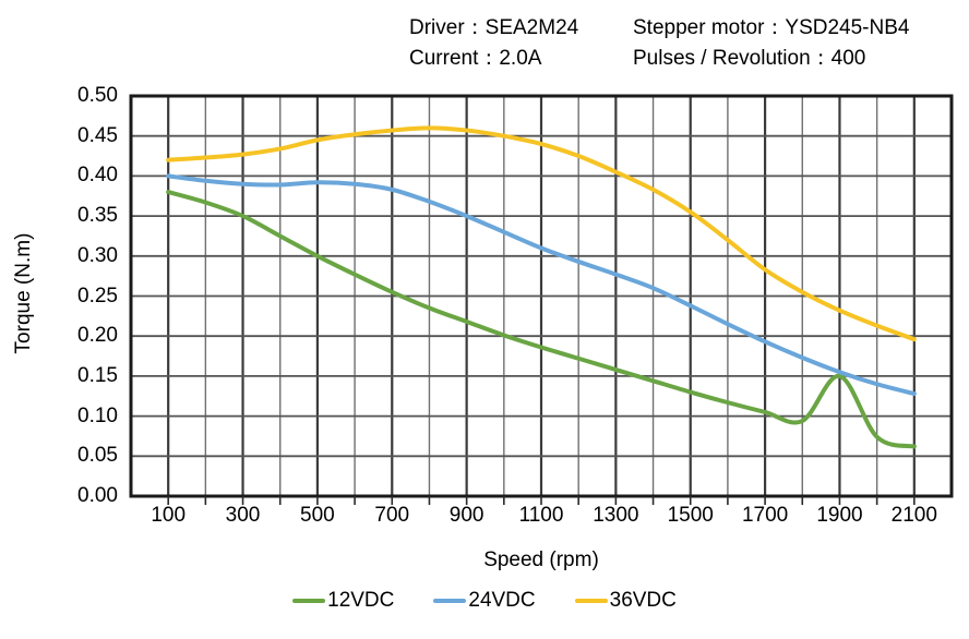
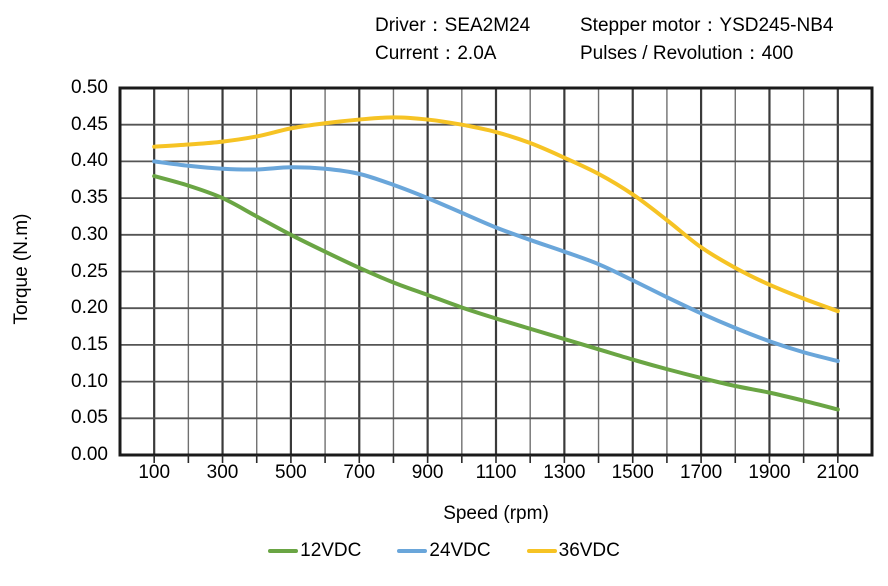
12VDC/1900: 0.15 -> 0.09
